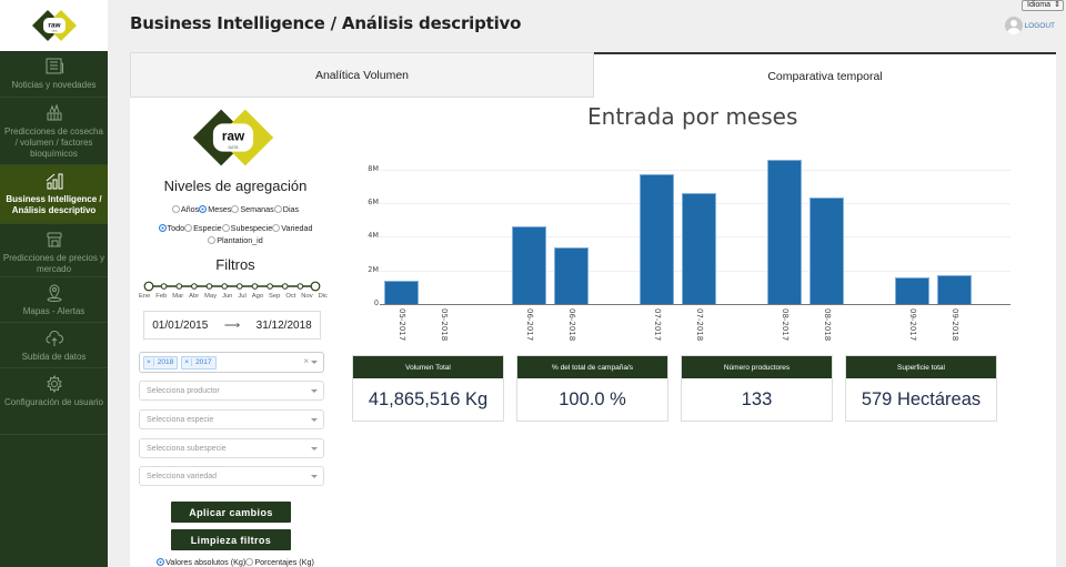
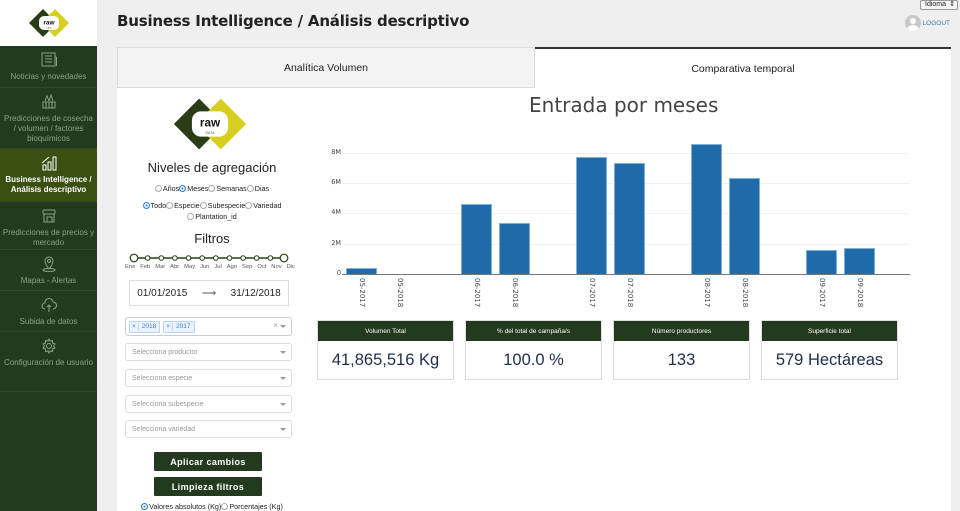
05-2017: 1.4M -> 0.4M
07-2018: 6.6M -> 7.3M
